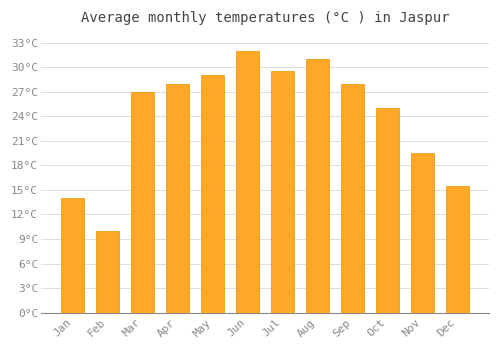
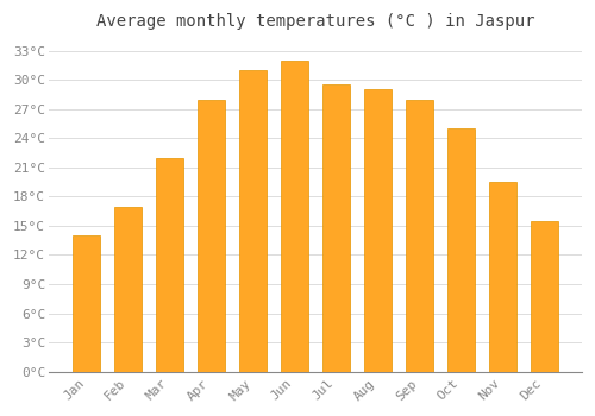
Feb: 10.0°C -> 17.0°C
Mar: 27.0°C -> 22.0°C
May: 29.0°C -> 31.0°C
Aug: 31.0°C -> 29.0°C
